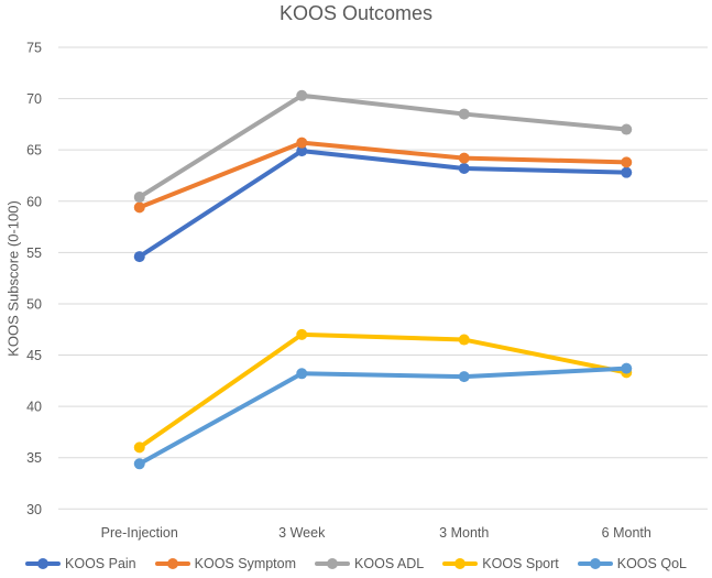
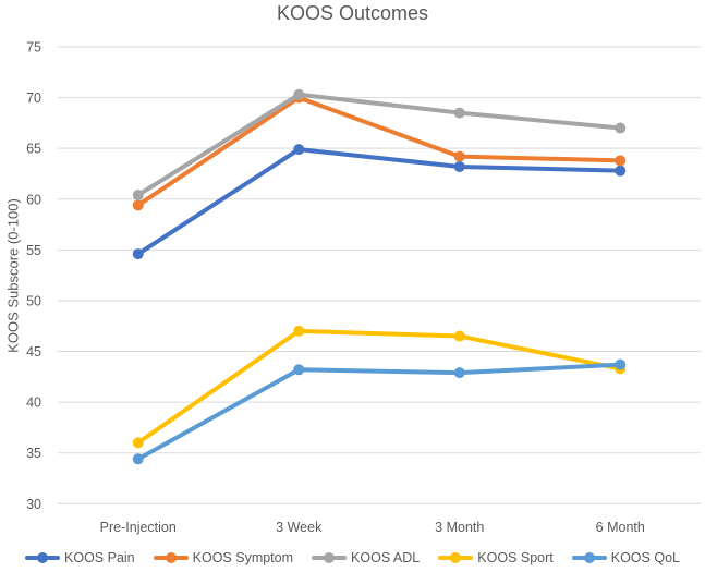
KOOS Symptom/3 Week: 66 -> 70
